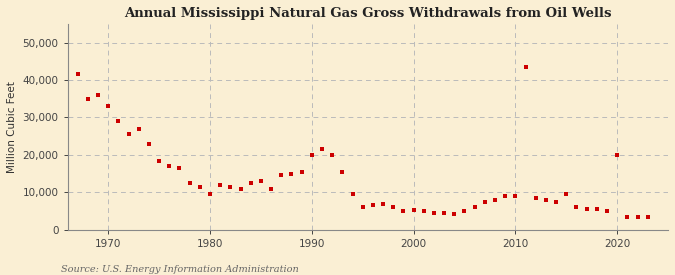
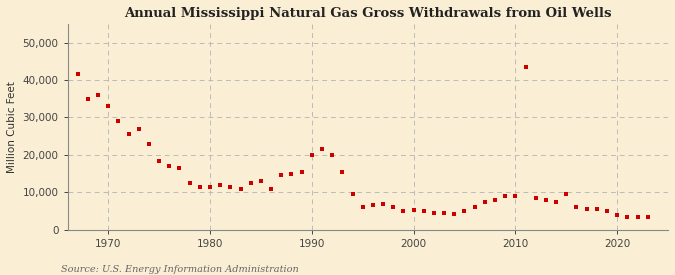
1980: 9,500 -> 11,500
2020: 20,000 -> 4,000
